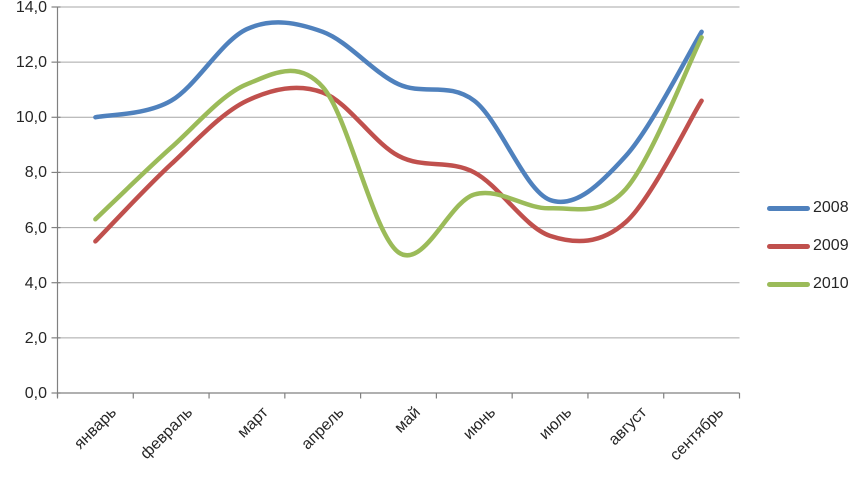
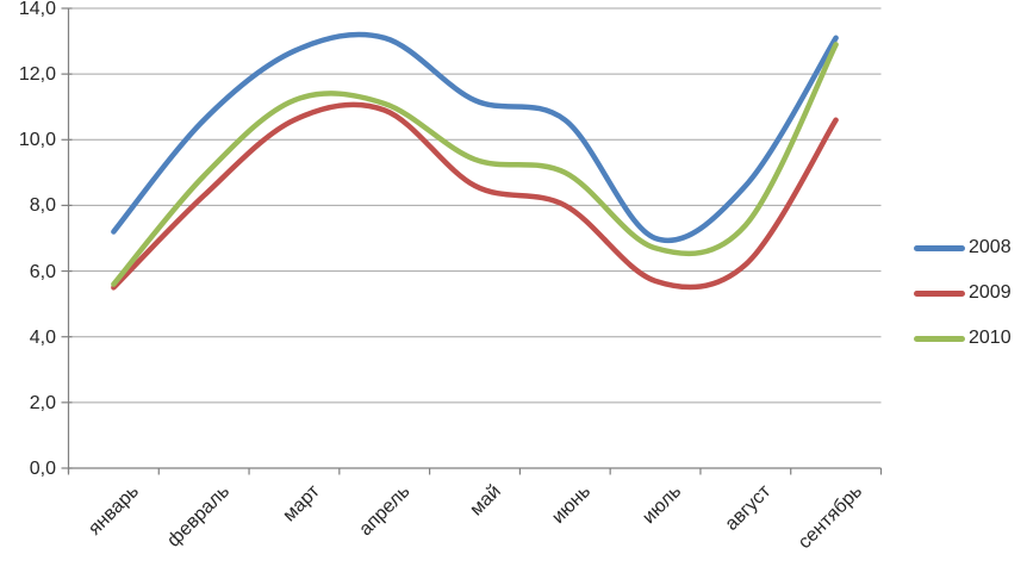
2008/январь: 10,0 -> 7,2
2010/январь: 6,3 -> 5,6
2008/март: 13,2 -> 12,7
2010/май: 5,1 -> 9,4
2010/июнь: 7,2 -> 9,0
